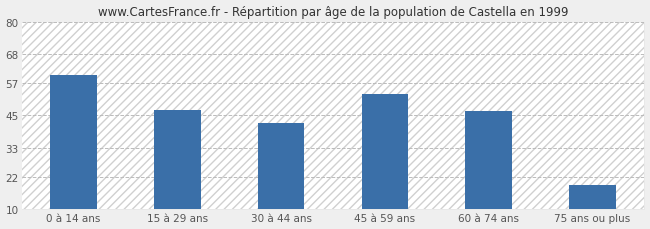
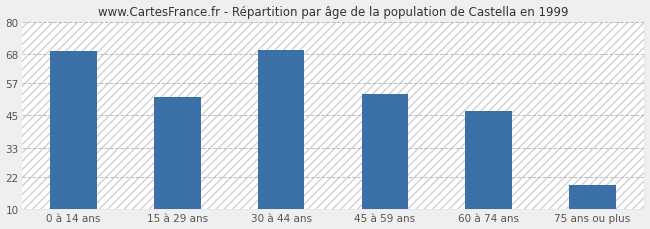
0 à 14 ans: 60.0 -> 69.0
15 à 29 ans: 47.0 -> 52.0
30 à 44 ans: 42.0 -> 69.5
